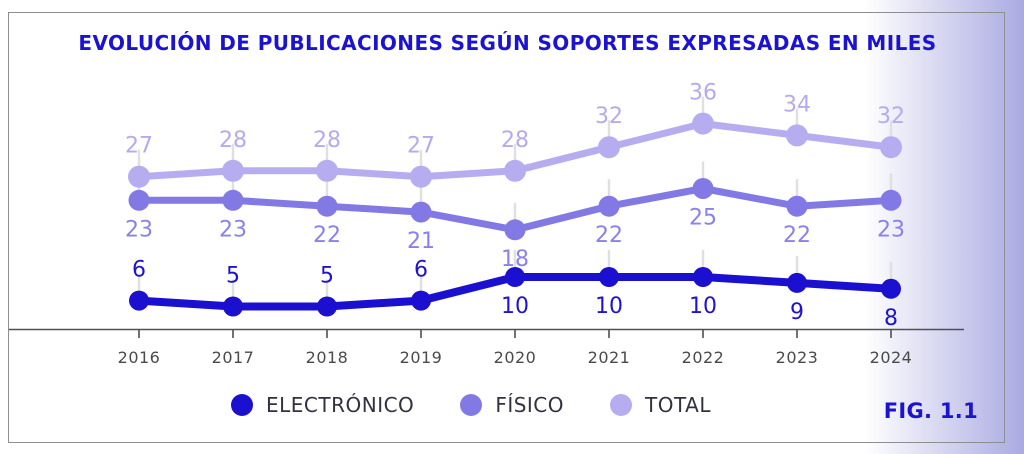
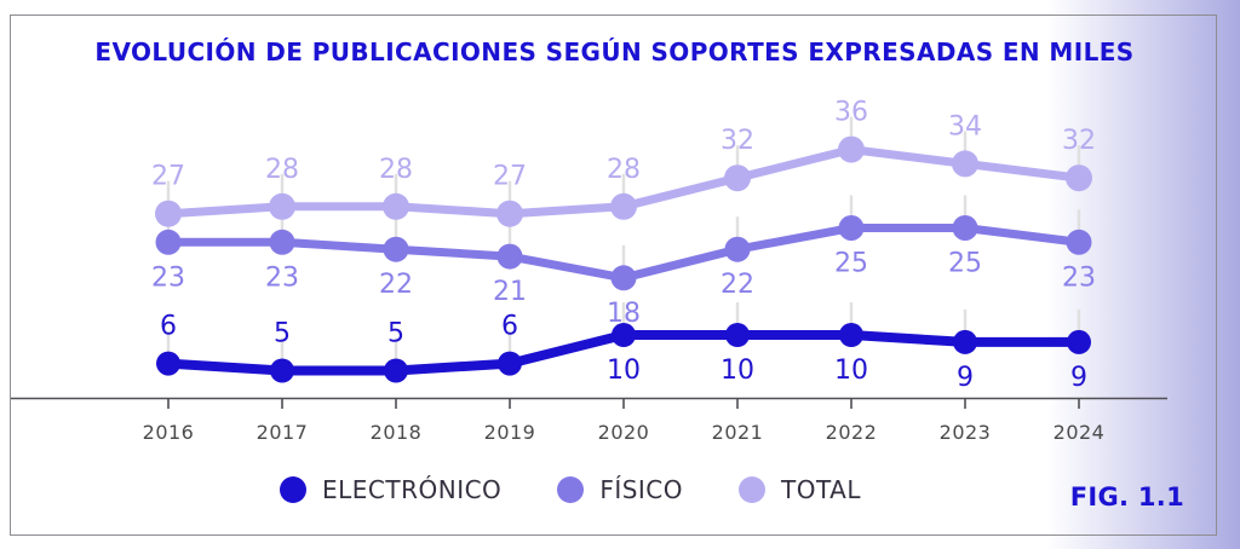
FÍSICO/2023: 22 -> 25
ELECTRÓNICO/2024: 8 -> 9
